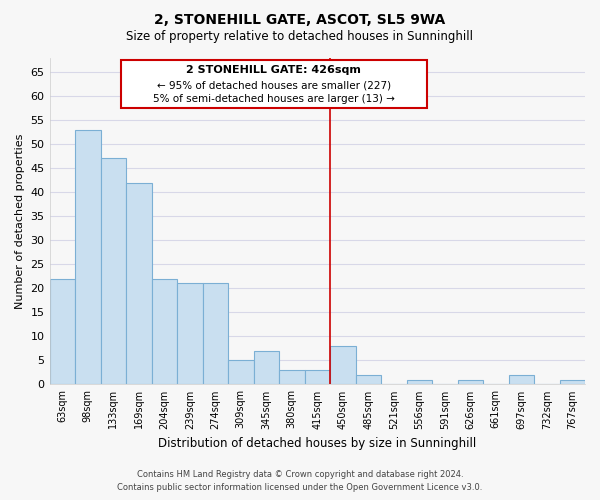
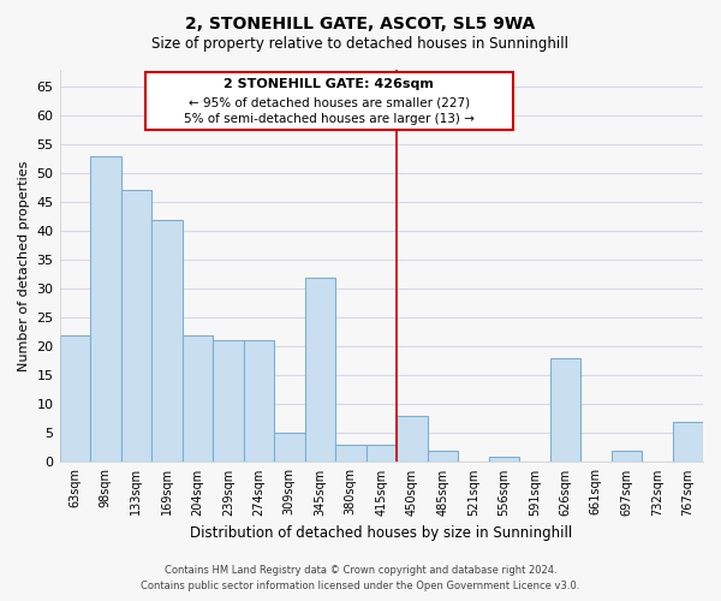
345sqm: 7 -> 32
626sqm: 1 -> 18
767sqm: 1 -> 7
